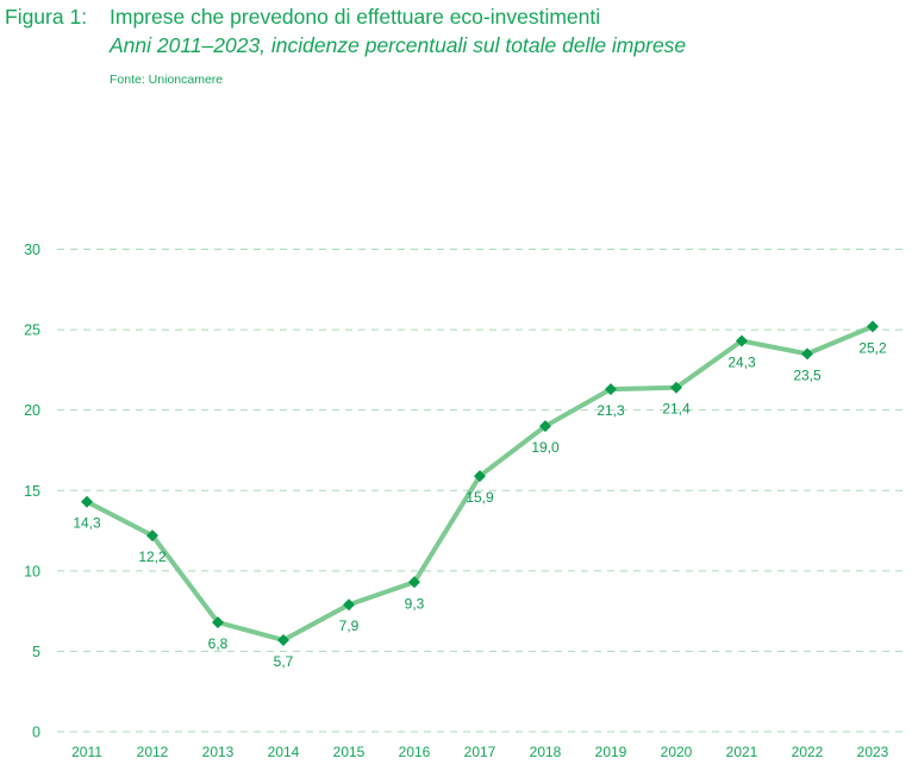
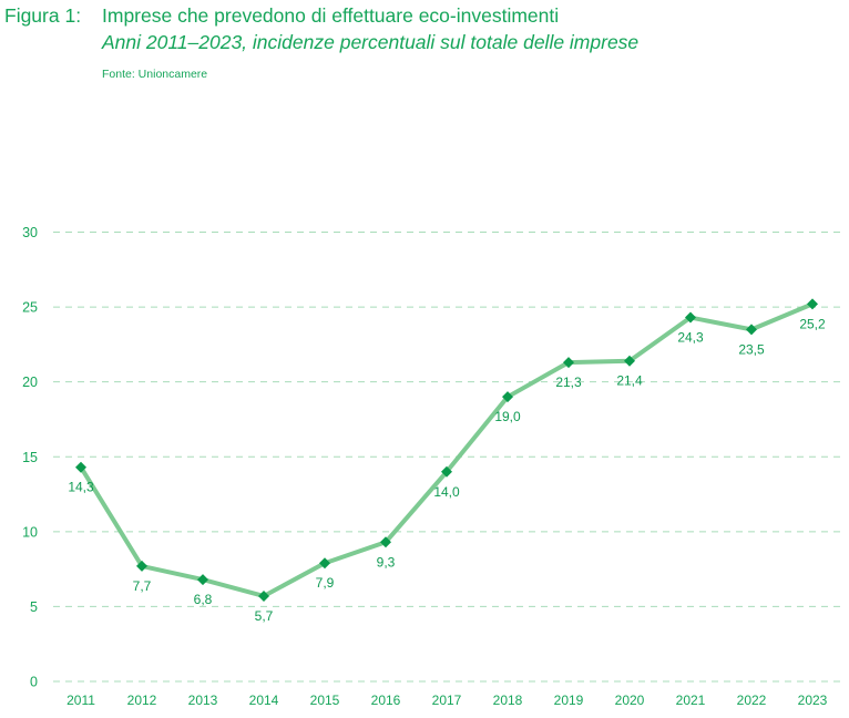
2012: 12,2 -> 7,7
2017: 15,9 -> 14,0
